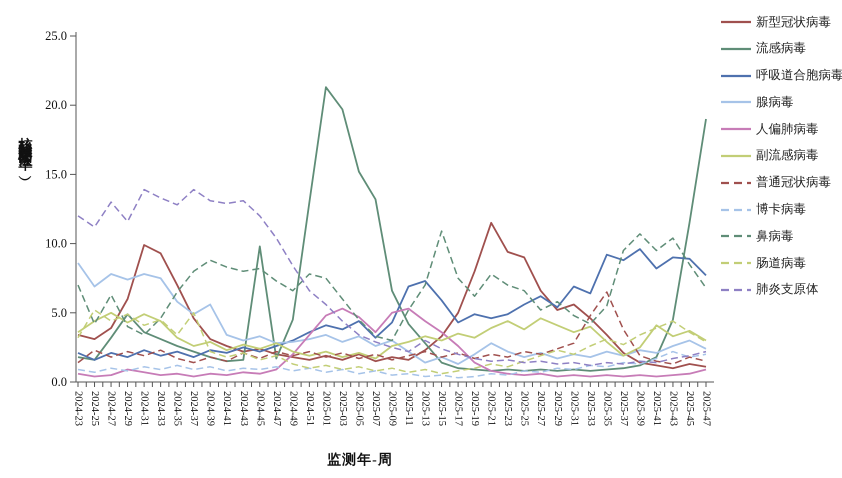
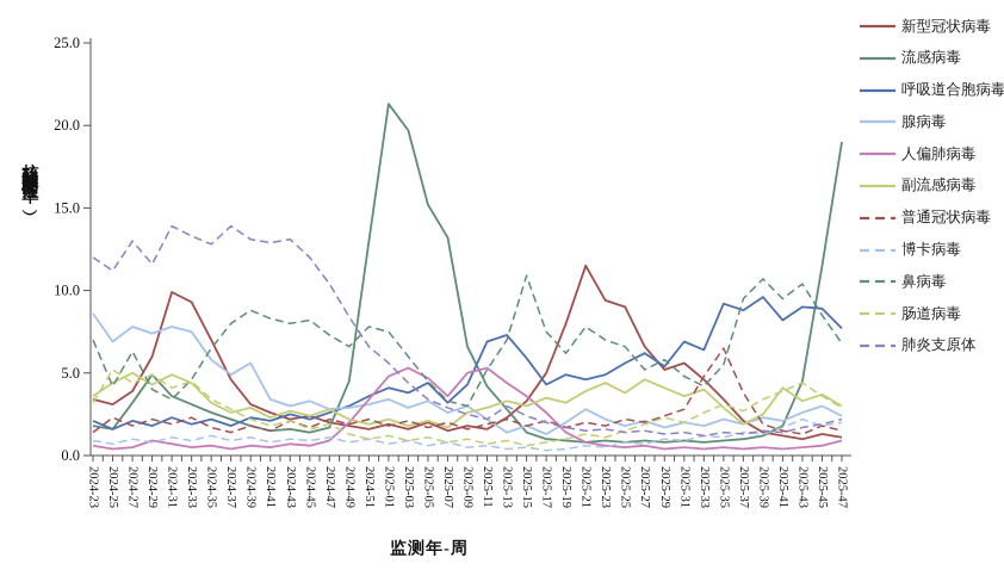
肠道病毒/2024-37: 5.0 -> 2.8
流感病毒/2024-45: 9.8 -> 1.4
